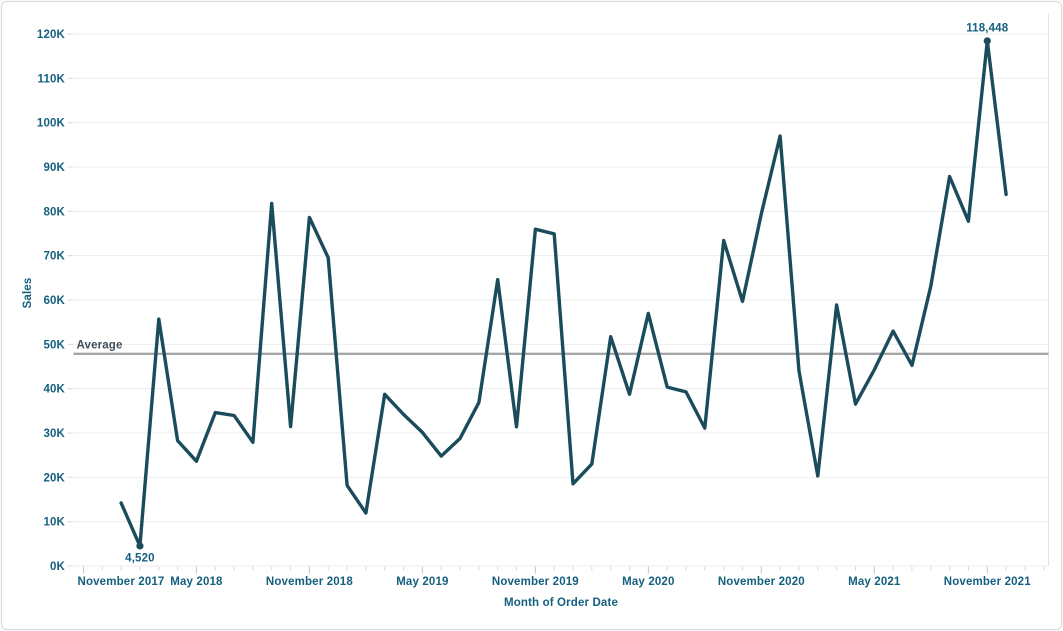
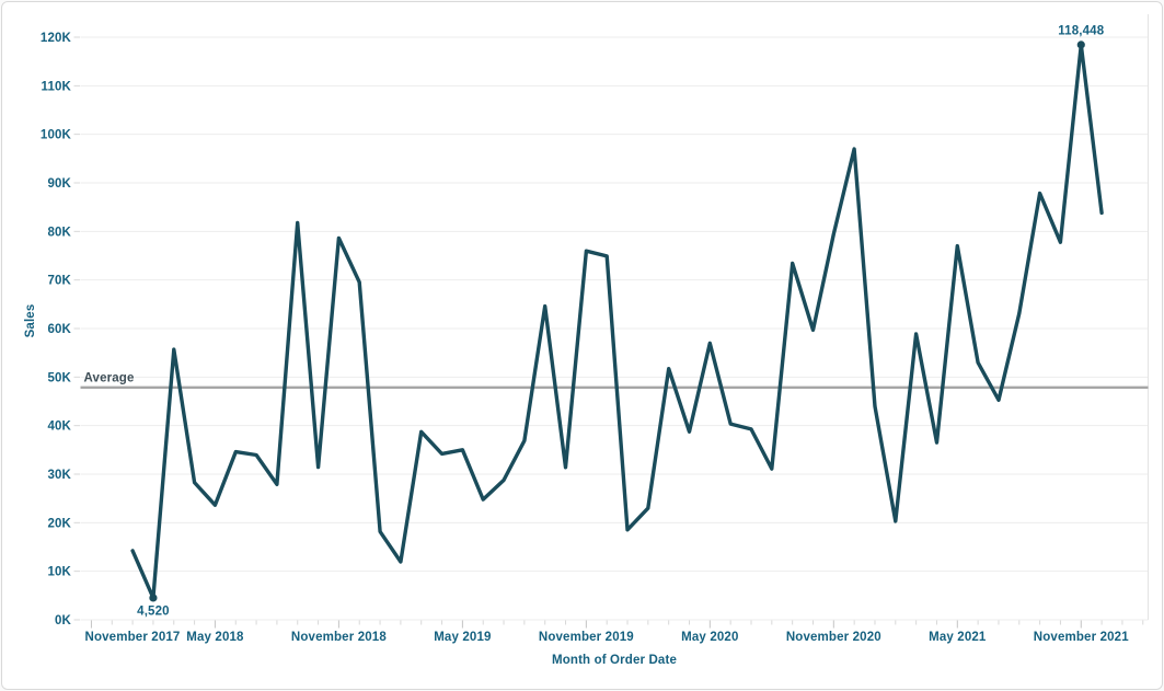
May 2019: 30K -> 35K
May 2021: 44K -> 77K
